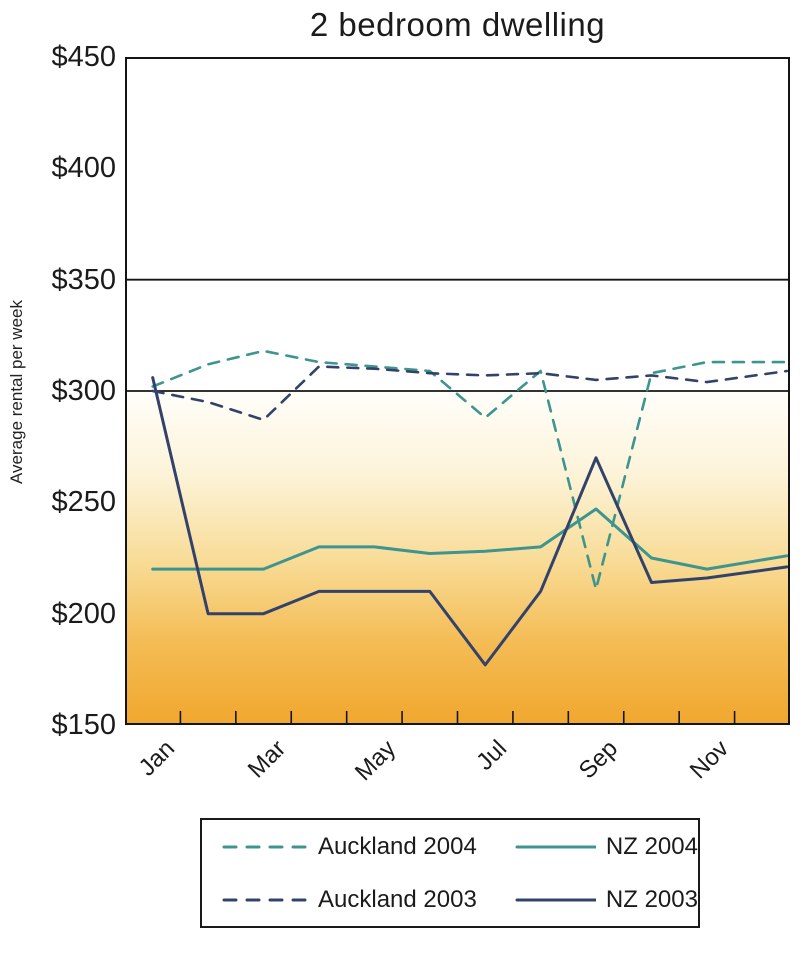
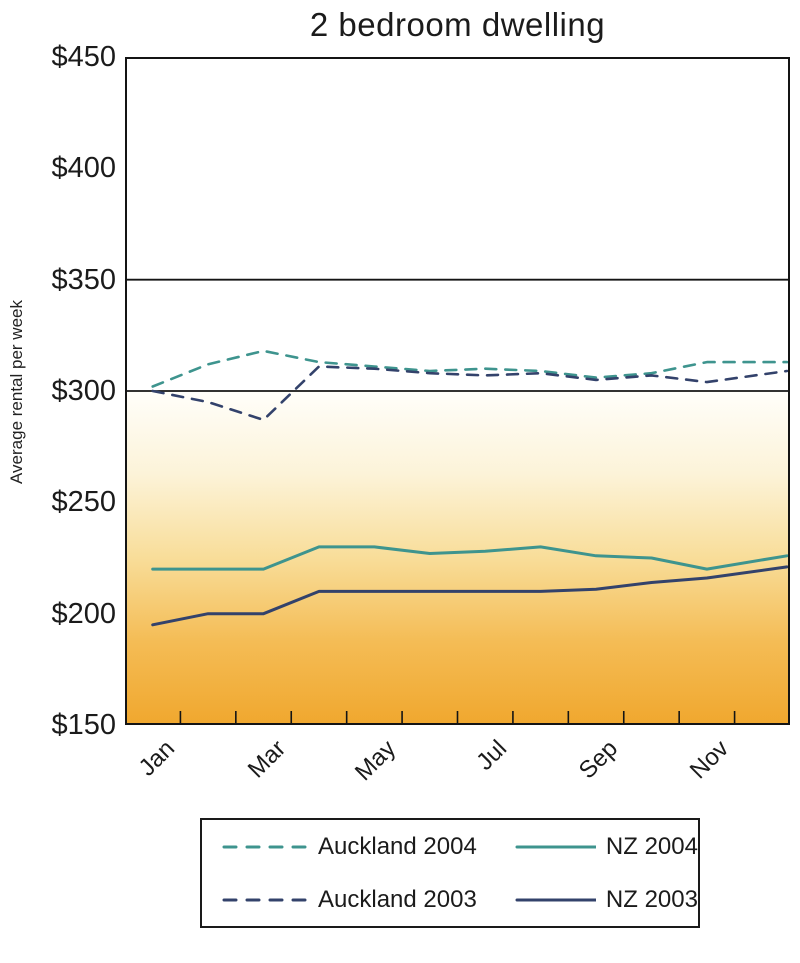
NZ 2003/Jan: $306 -> $195
Auckland 2004/Jul: $288 -> $310
NZ 2003/Jul: $177 -> $210
Auckland 2004/Sep: $211 -> $306
NZ 2004/Sep: $247 -> $226
NZ 2003/Sep: $270 -> $211
